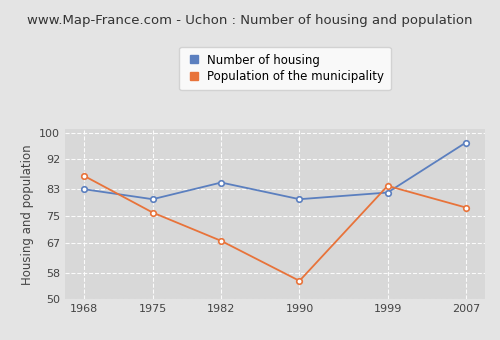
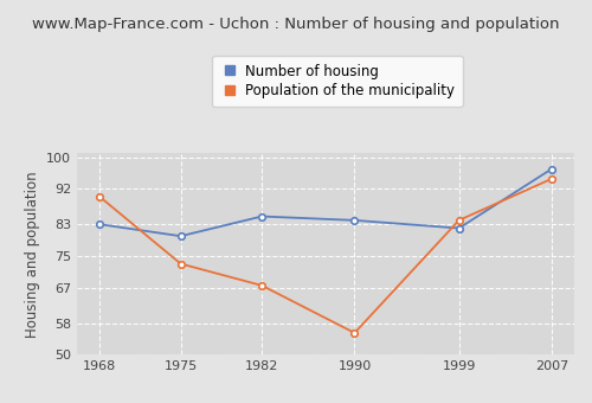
Population of the municipality/1968: 87.0 -> 90.0
Population of the municipality/1975: 76.0 -> 73.0
Number of housing/1990: 80 -> 84
Population of the municipality/2007: 77.5 -> 94.5
